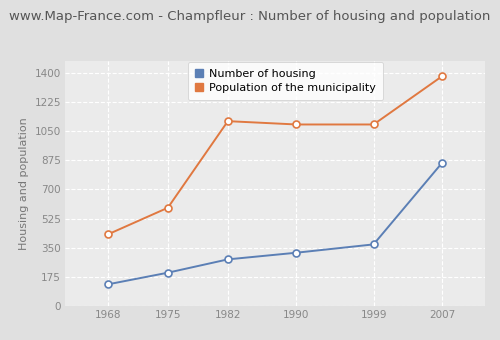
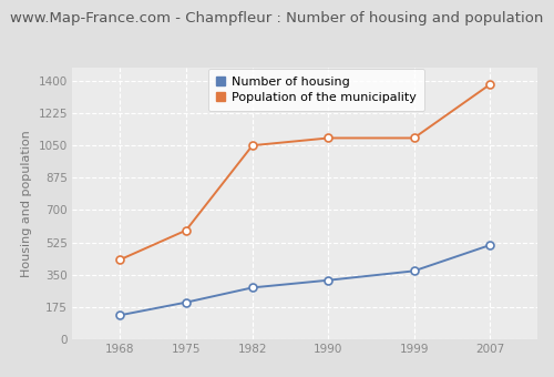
Population of the municipality/1982: 1110 -> 1050
Number of housing/2007: 860 -> 510
